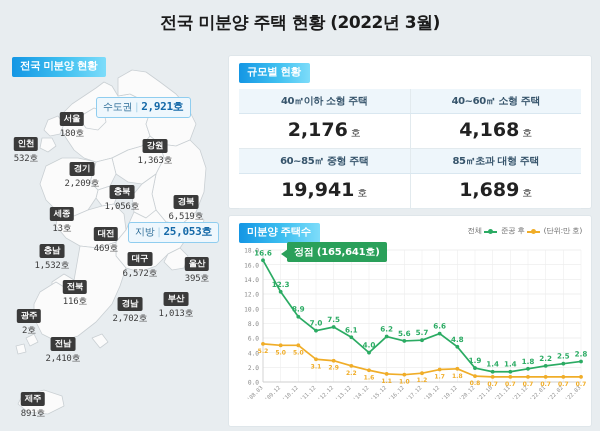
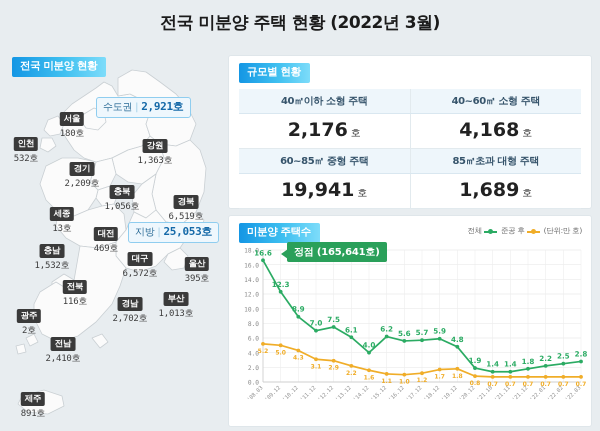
준공 후/'10.12: 5.0 -> 4.3
전체/'18.12: 6.6 -> 5.9
